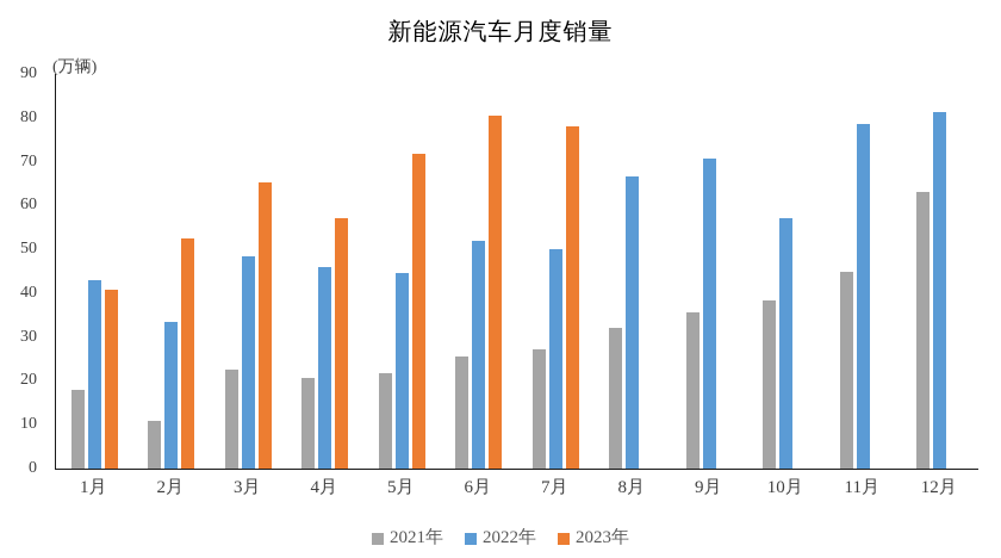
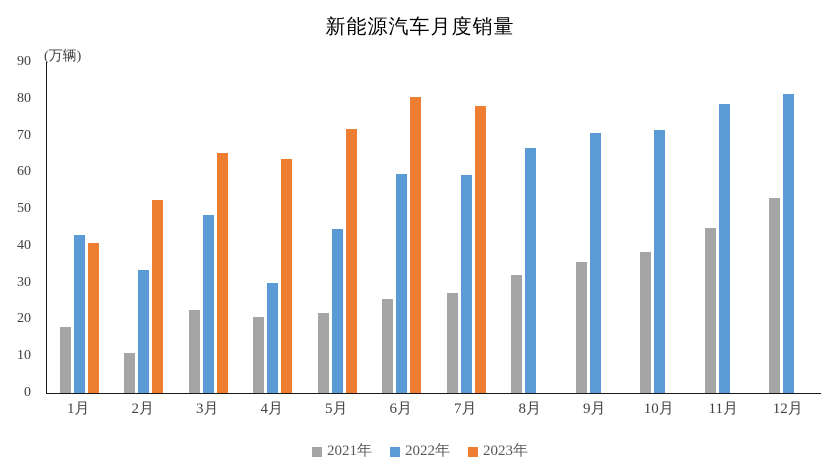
2022年/4月: 46 -> 30
2023年/4月: 57 -> 64
2022年/6月: 52 -> 60
2022年/7月: 50 -> 59
2022年/10月: 57 -> 71
2021年/12月: 63 -> 53
